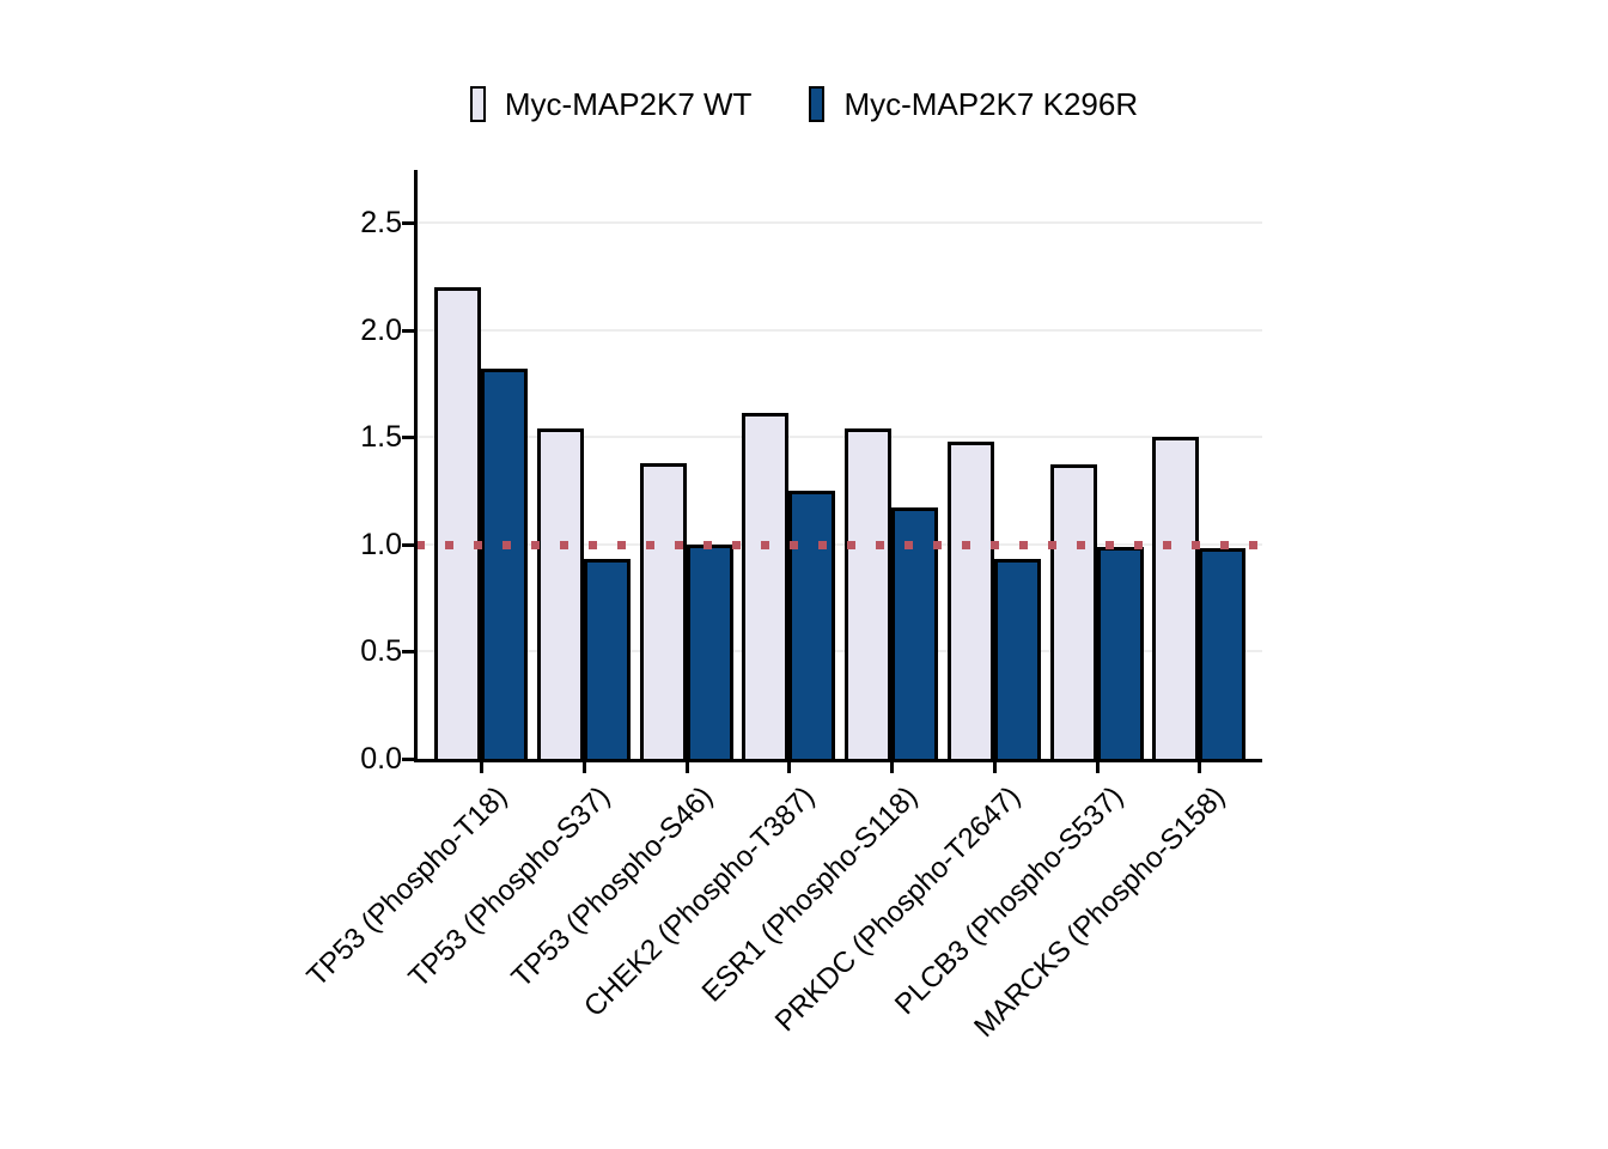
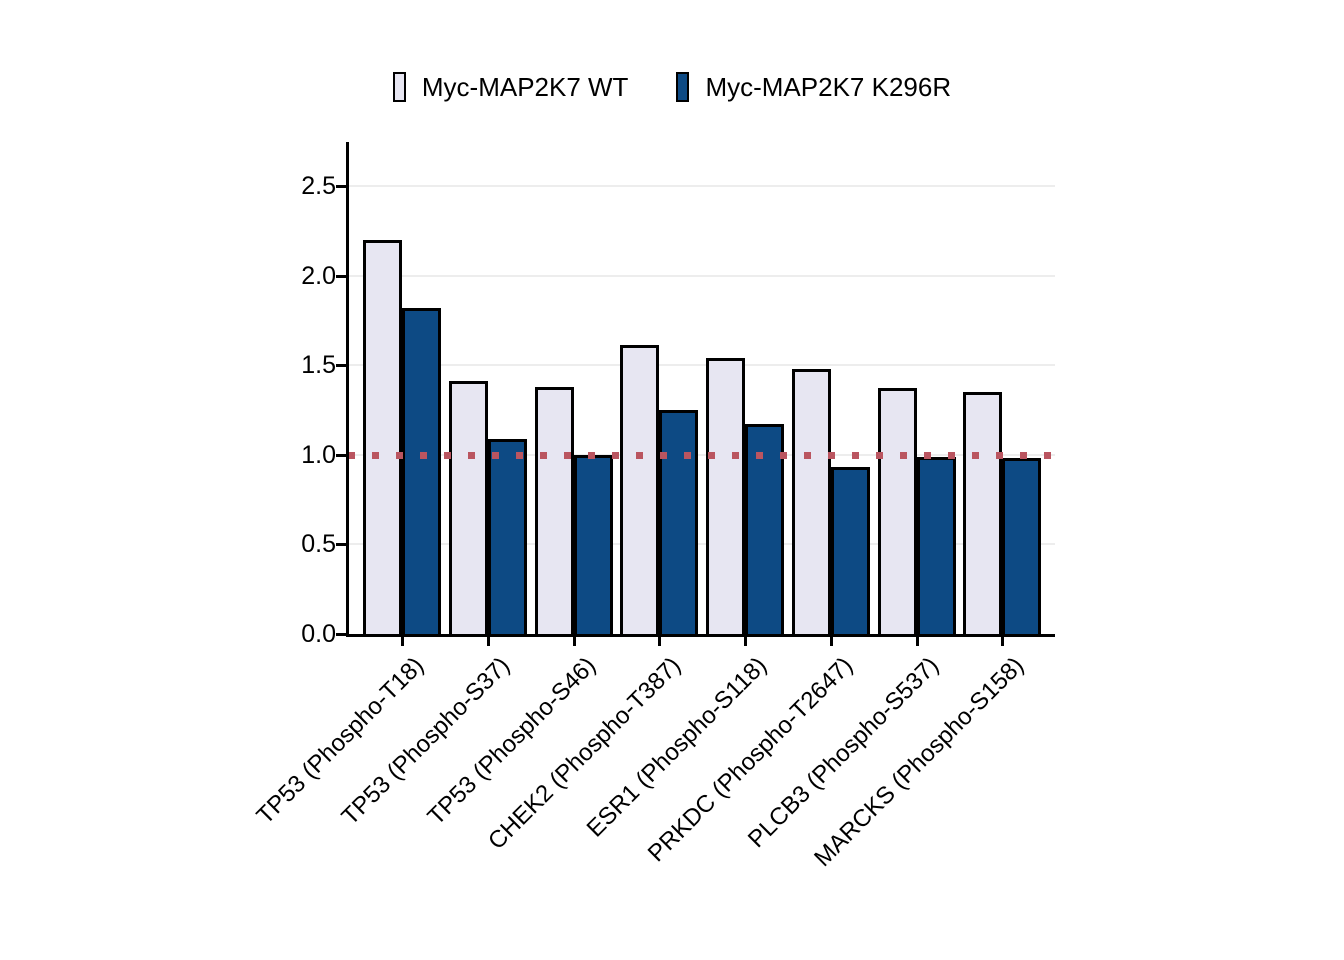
Myc-MAP2K7 WT/TP53 (Phospho-S37): 1.54 -> 1.41
Myc-MAP2K7 K296R/TP53 (Phospho-S37): 0.93 -> 1.09
Myc-MAP2K7 WT/MARCKS (Phospho-S158): 1.50 -> 1.35
